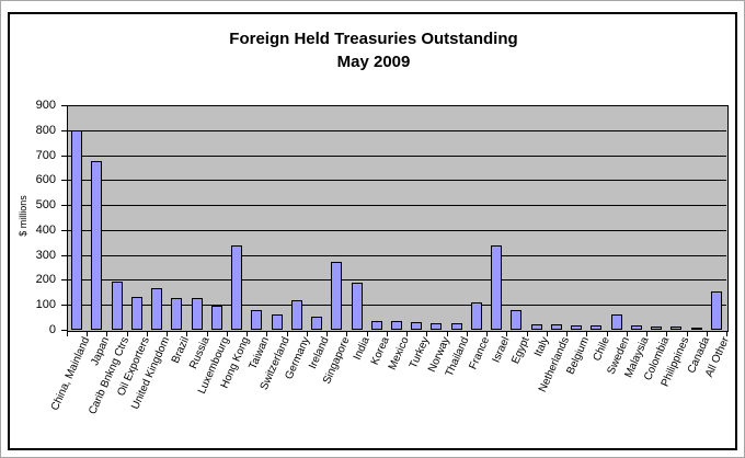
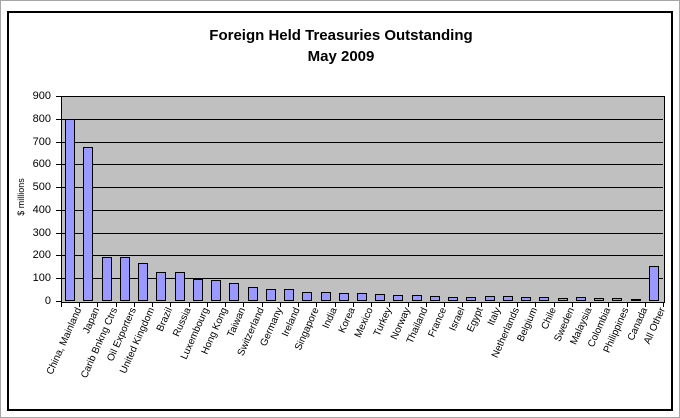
Oil Exporters: 130 -> 190
Hong Kong: 340 -> 90
Germany: 120 -> 50
Singapore: 270 -> 40
India: 190 -> 40
France: 110 -> 20
Israel: 340 -> 20
Egypt: 80 -> 20
Sweden: 60 -> 20
